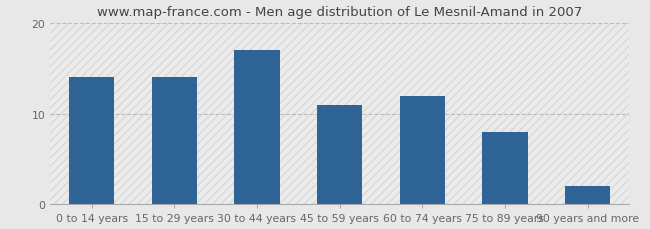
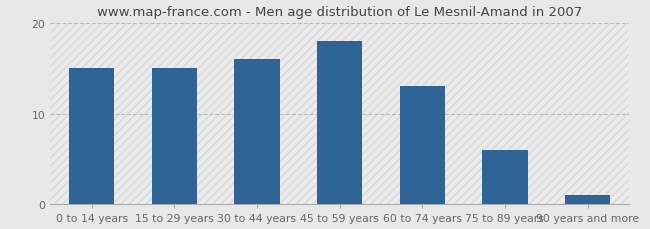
0 to 14 years: 14 -> 15
15 to 29 years: 14 -> 15
30 to 44 years: 17 -> 16
45 to 59 years: 11 -> 18
60 to 74 years: 12 -> 13
75 to 89 years: 8 -> 6
90 years and more: 2 -> 1
